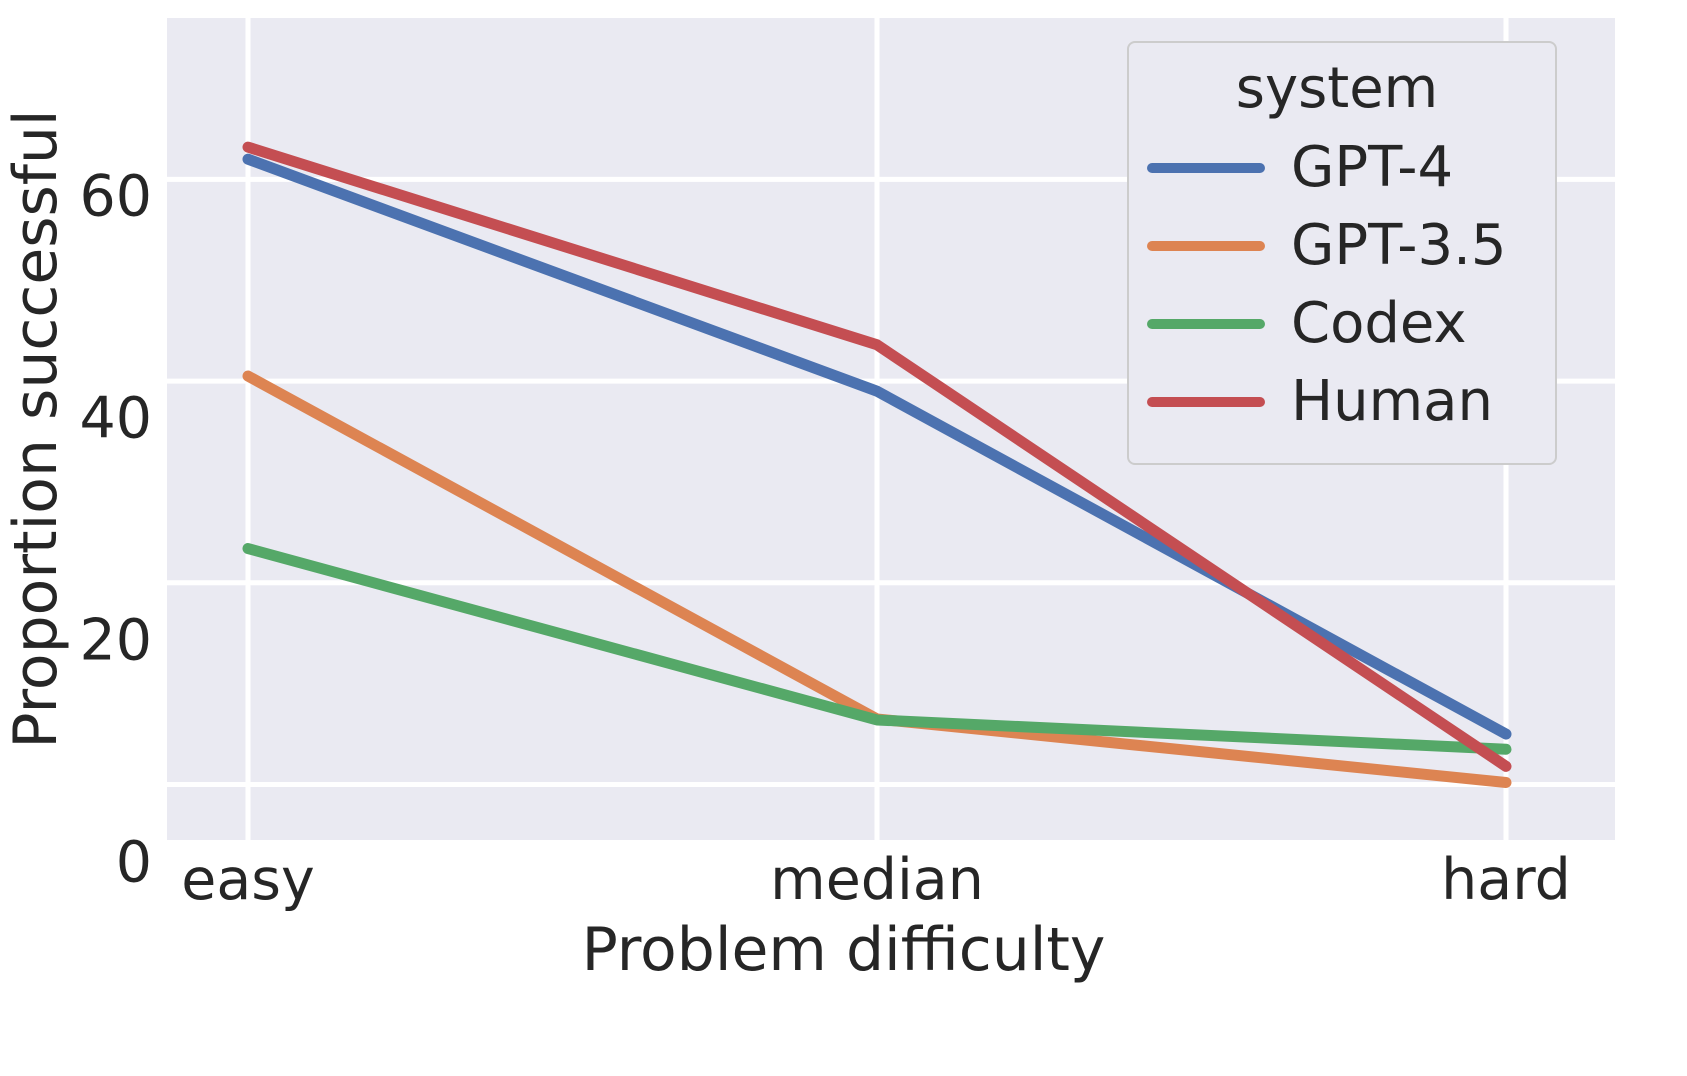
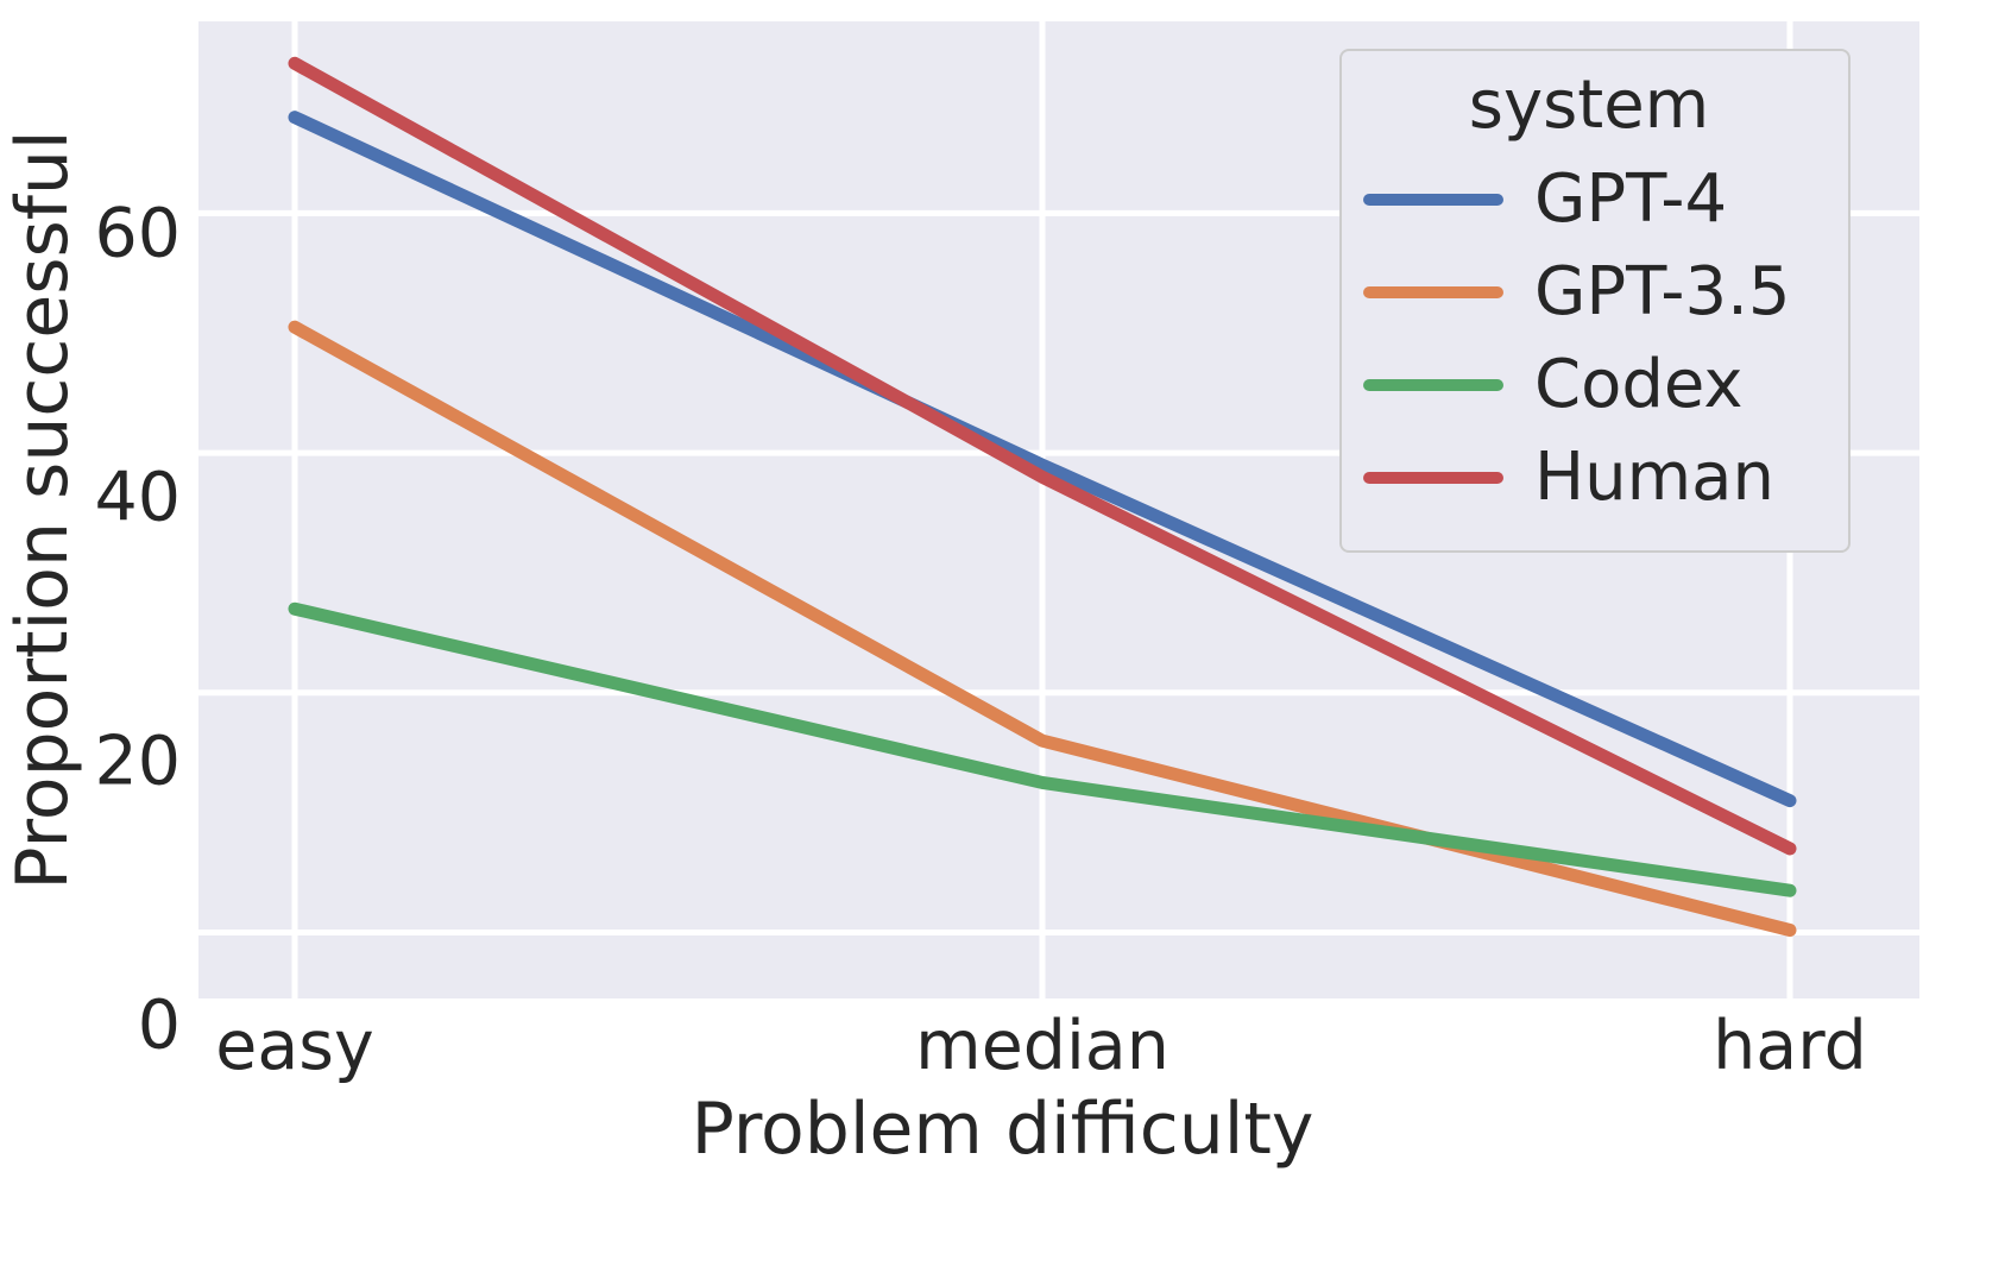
GPT-4/easy: 62 -> 68
GPT-3.5/easy: 40.5 -> 50.5
Codex/easy: 23.4 -> 27.0
Human/easy: 63.2 -> 72.5
GPT-3.5/median: 6.5 -> 16.0
Codex/median: 6.4 -> 12.5
Human/median: 43.6 -> 38.0
GPT-4/hard: 5 -> 11
Human/hard: 1.8 -> 7.0
